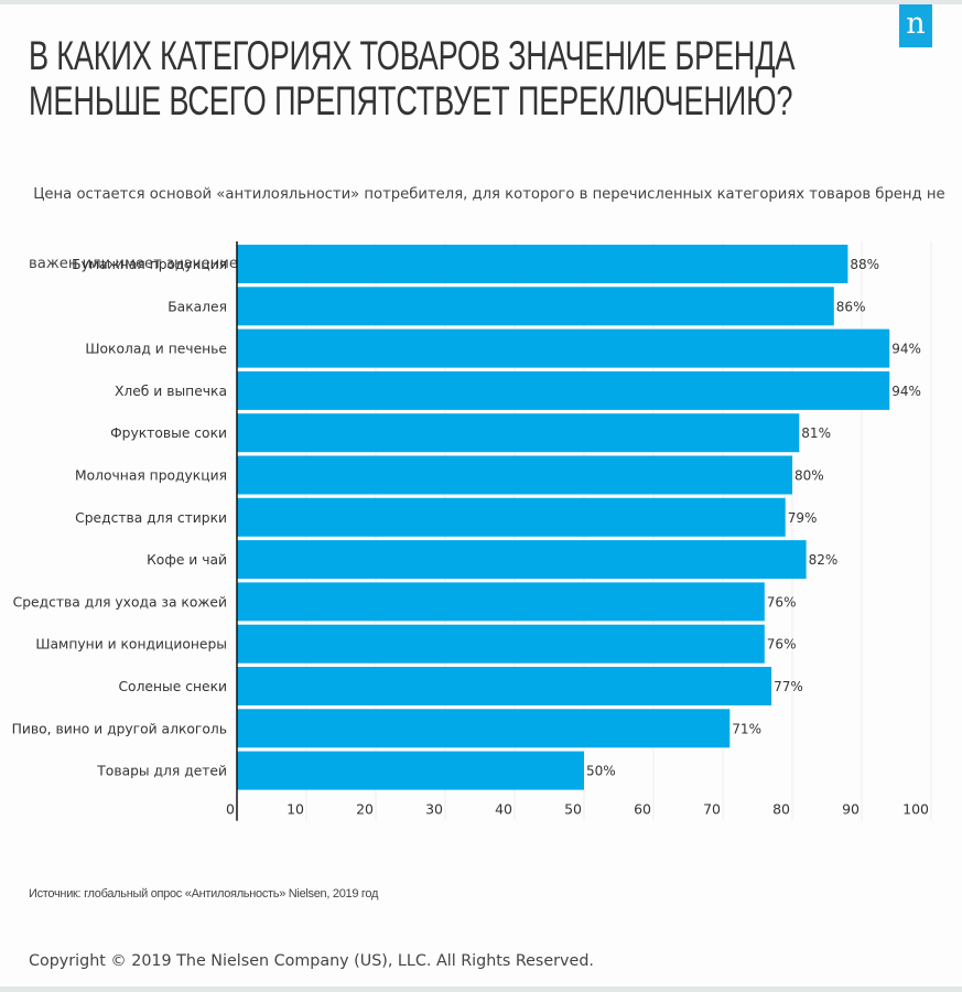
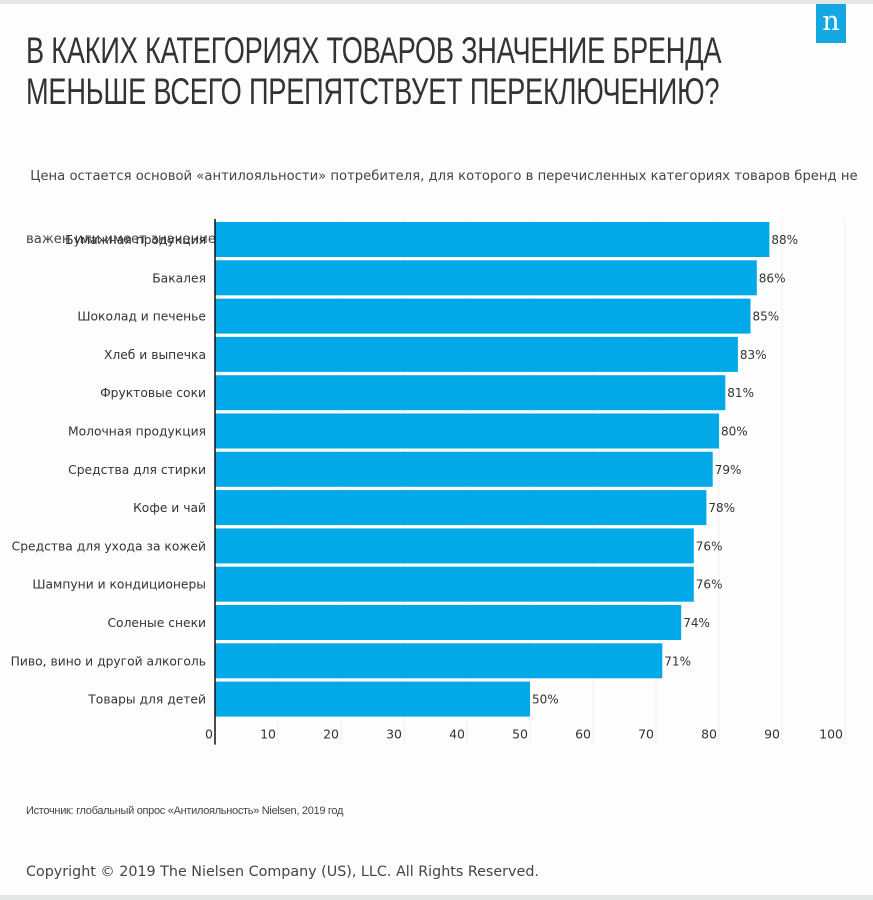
Шоколад и печенье: 94% -> 85%
Хлеб и выпечка: 94% -> 83%
Кофе и чай: 82% -> 78%
Соленые снеки: 77% -> 74%
